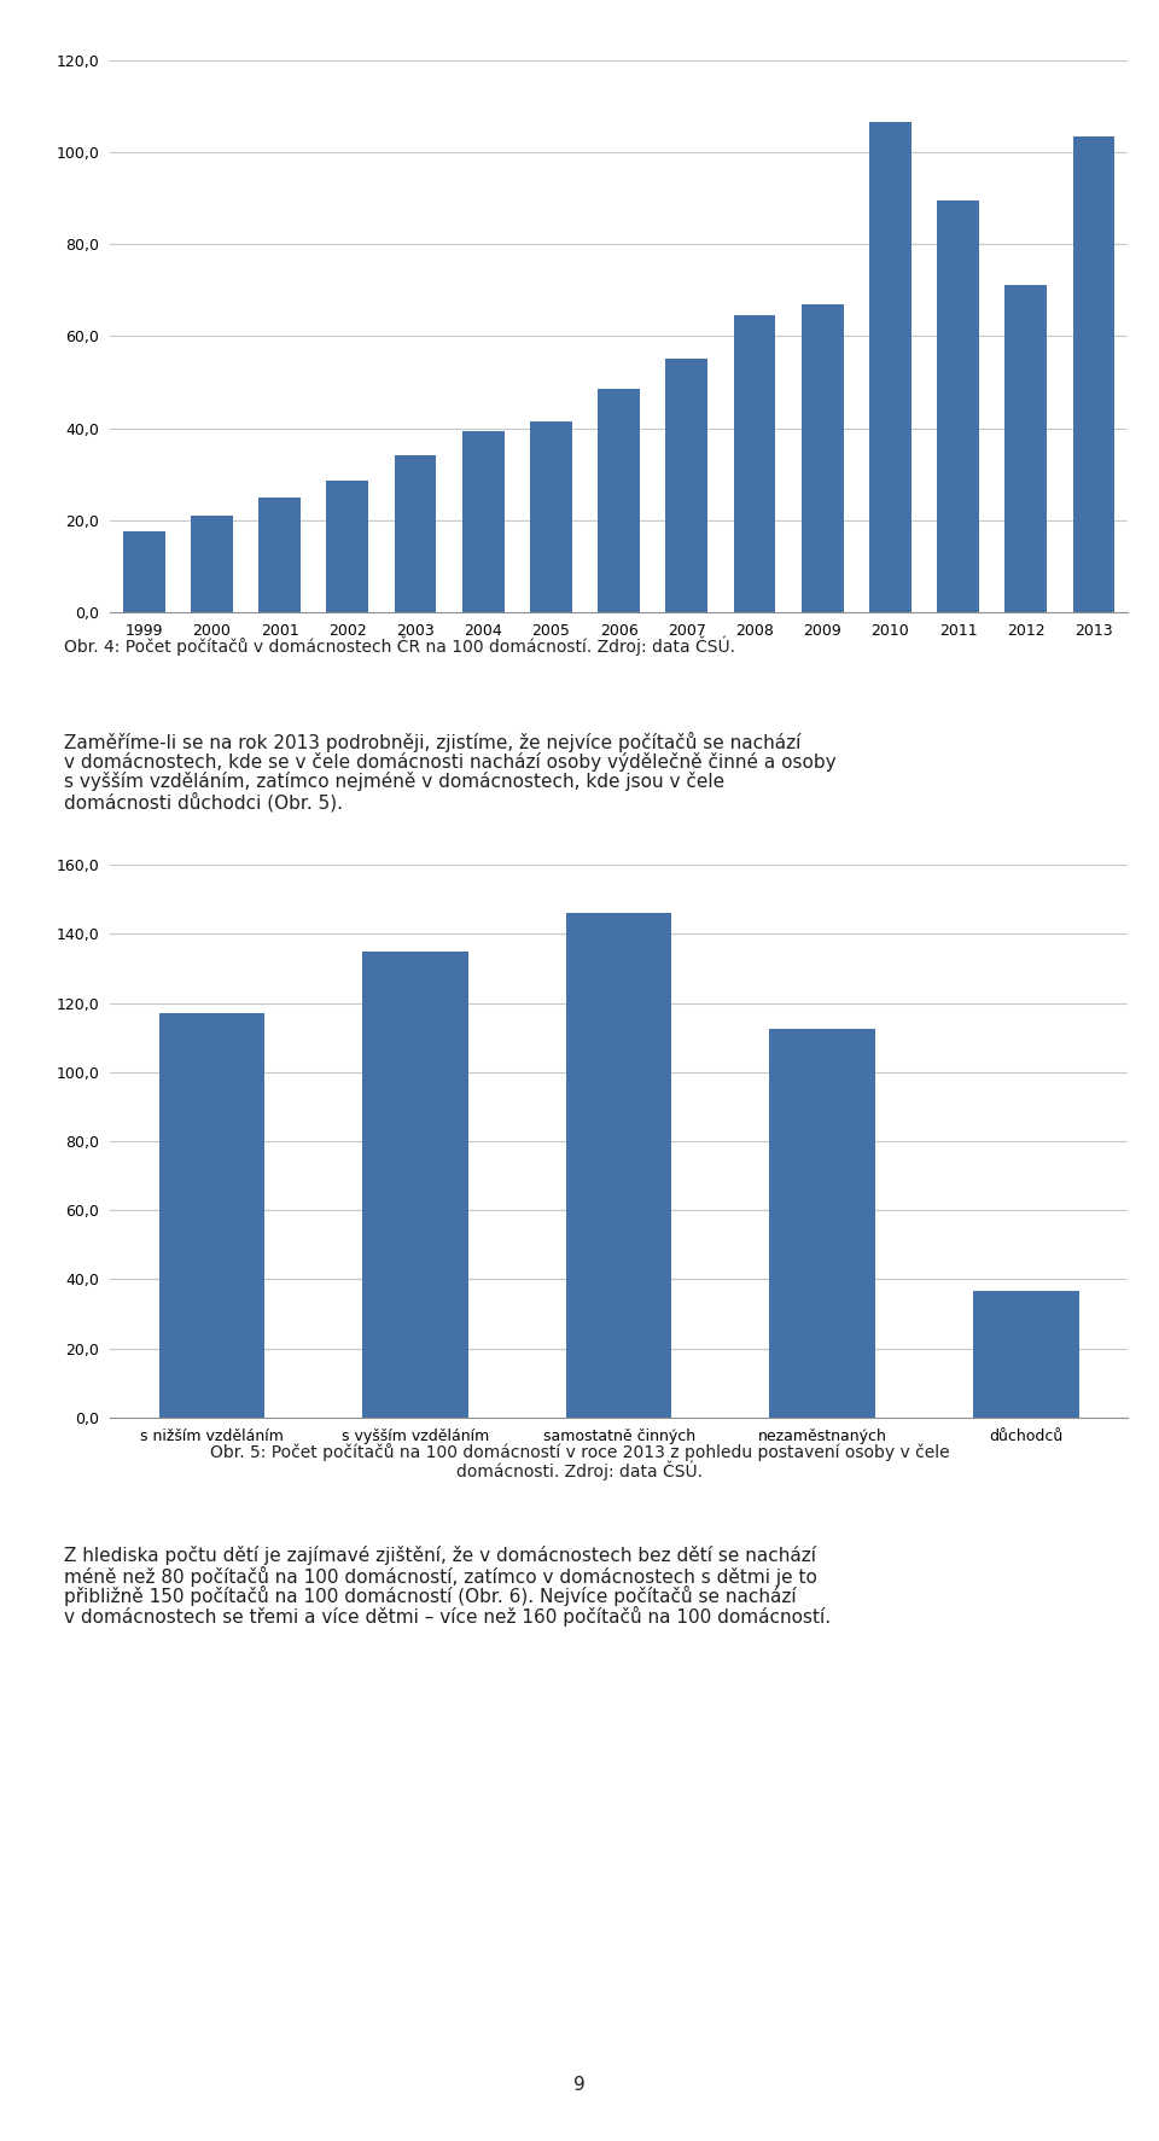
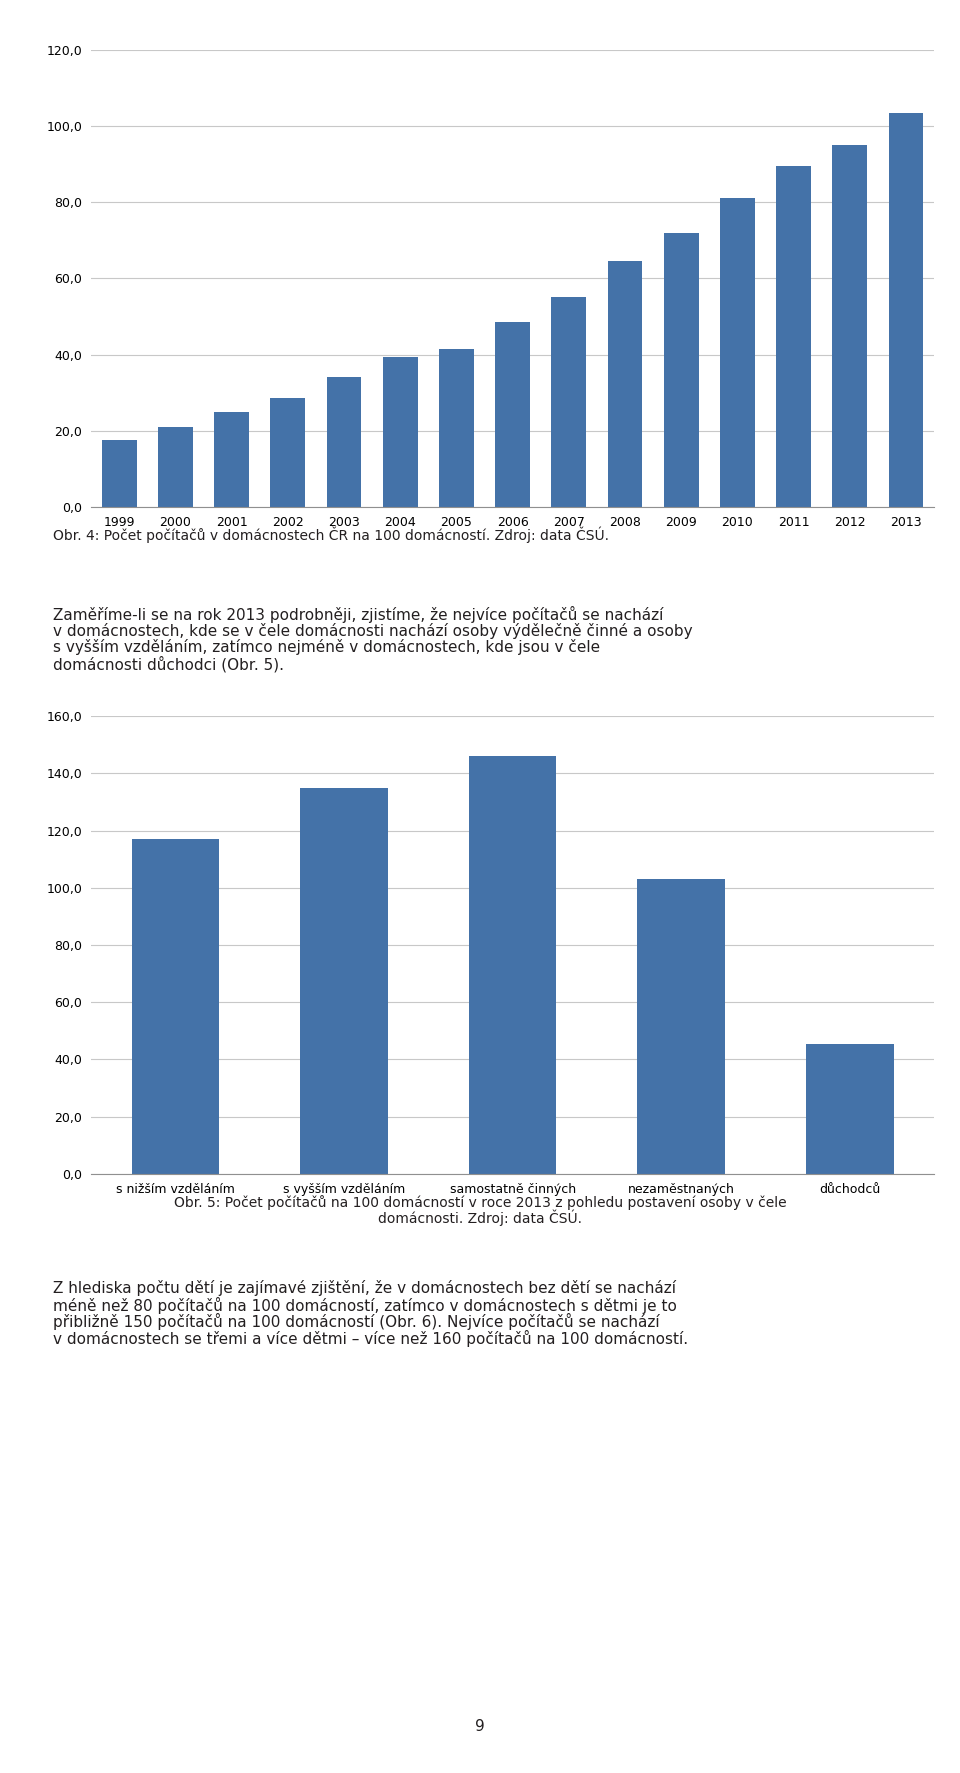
2009: 67,0 -> 72,0
2010: 106,5 -> 81,0
2012: 71,0 -> 95,0
nezaměstnaných: 112,5 -> 103,0
důchodců: 36,5 -> 45,5
